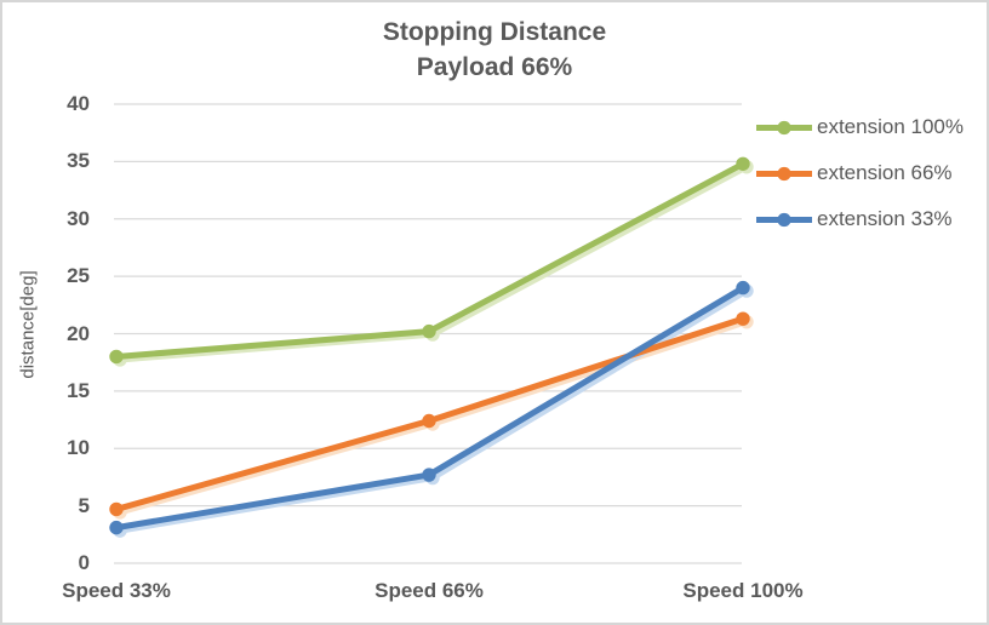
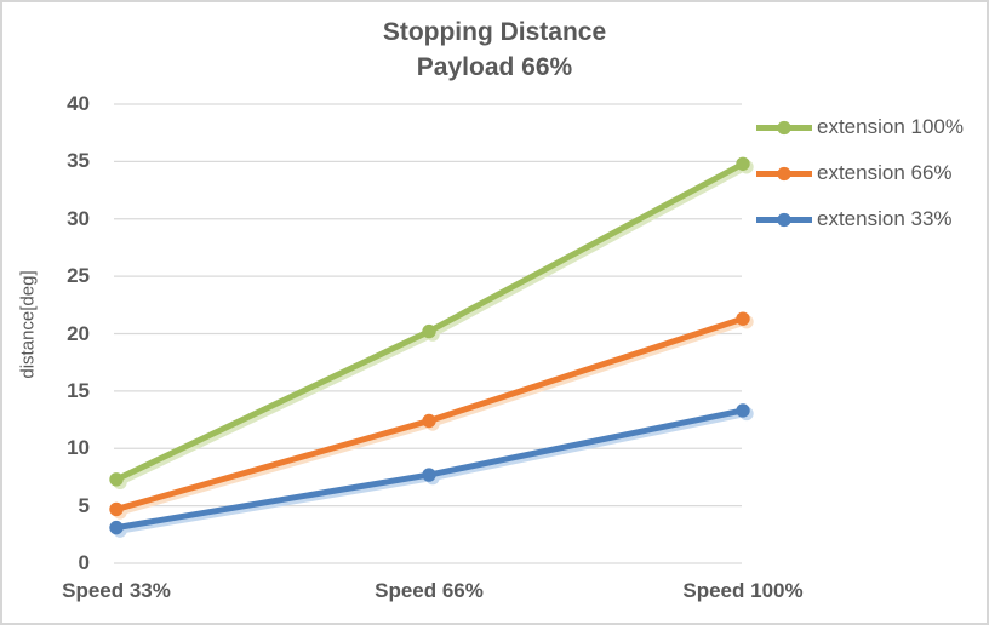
extension 100%/Speed 33%: 18 -> 7
extension 33%/Speed 100%: 24 -> 13
